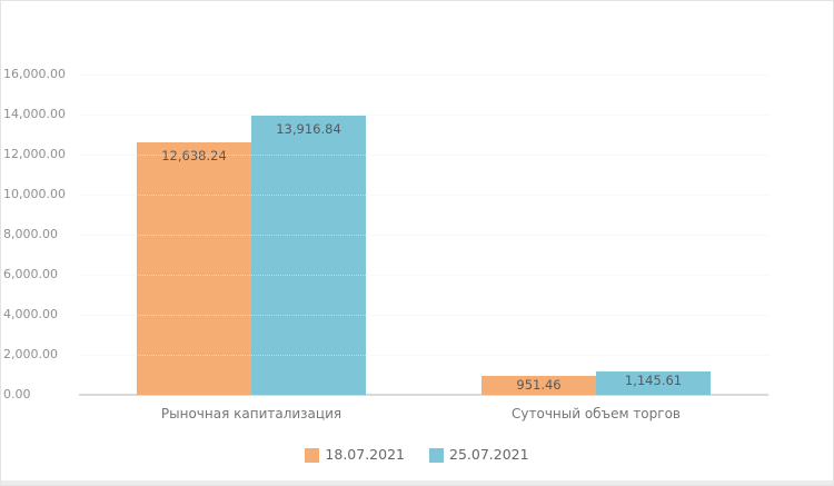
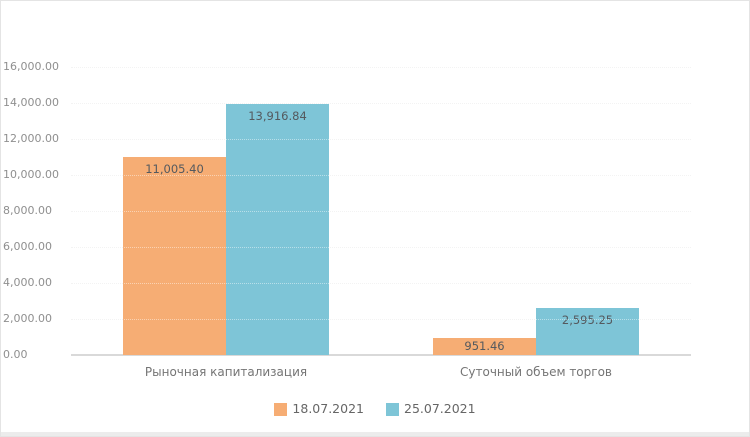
18.07.2021/Рыночная капитализация: 12,638.24 -> 11,005.40
25.07.2021/Суточный объем торгов: 1,145.61 -> 2,595.25
